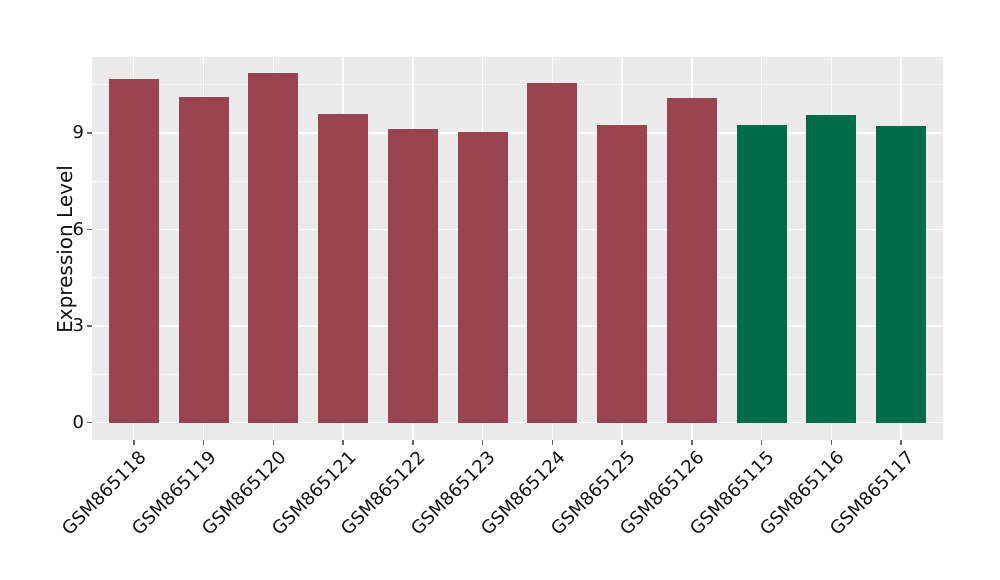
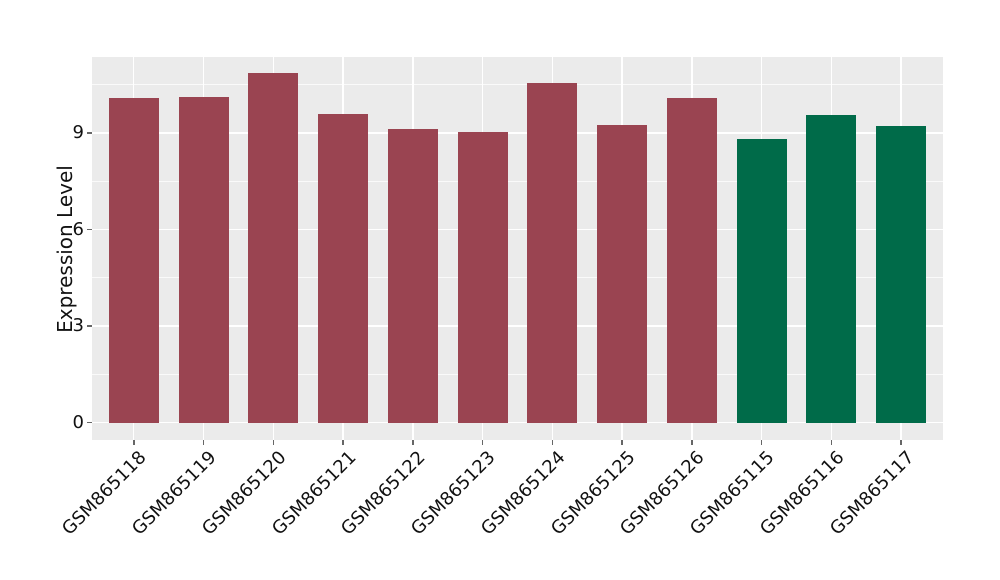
GSM865118: 10.7 -> 10.1
GSM865115: 9.2 -> 8.8
